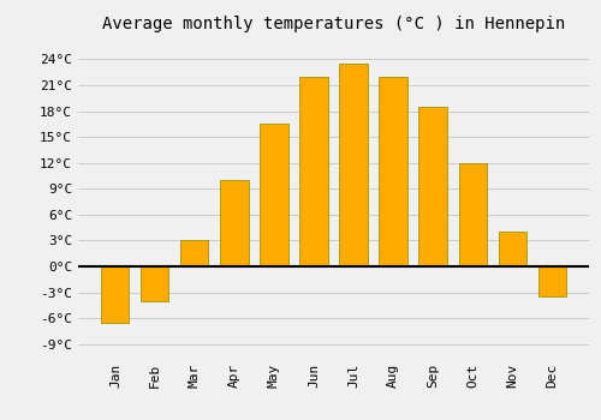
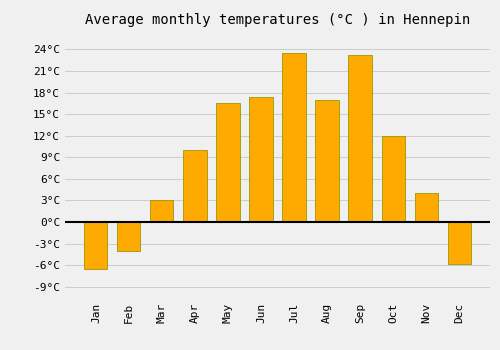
Jun: 22.0°C -> 17.4°C
Aug: 22.0°C -> 17.0°C
Sep: 18.5°C -> 23.2°C
Dec: -3.5°C -> -5.8°C
